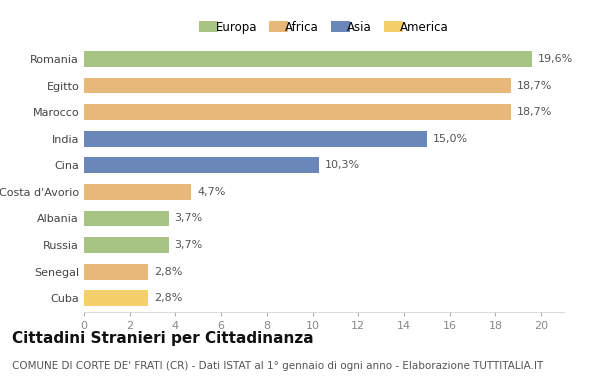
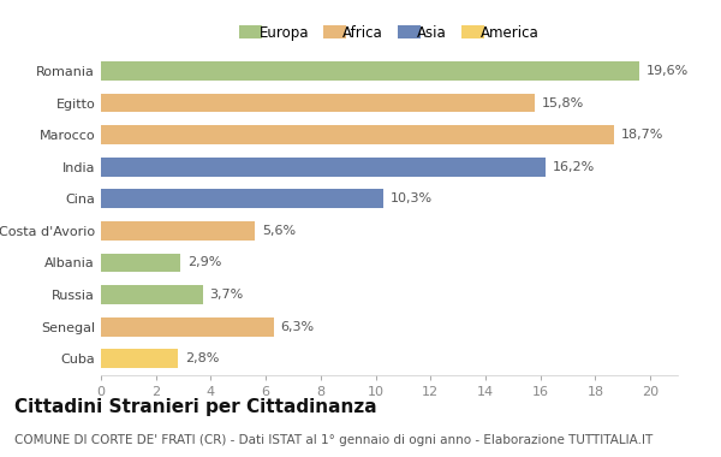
Egitto: 18,7% -> 15,8%
India: 15,0% -> 16,2%
Costa d'Avorio: 4,7% -> 5,6%
Albania: 3,7% -> 2,9%
Senegal: 2,8% -> 6,3%
